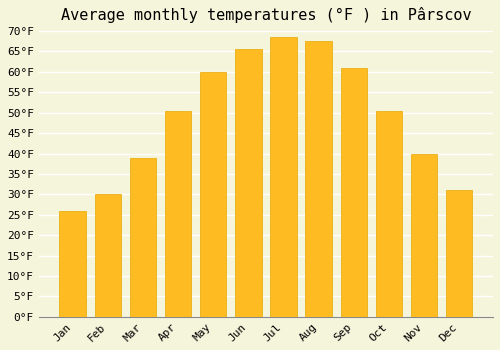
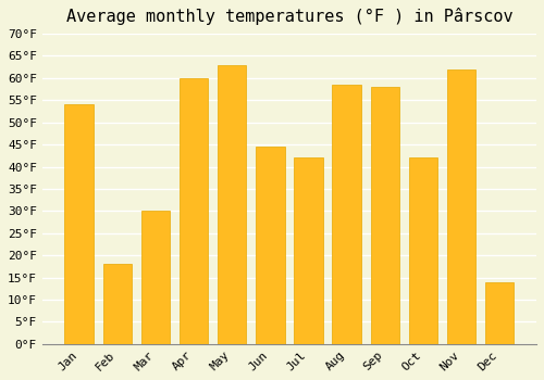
Jan: 26.0°F -> 54.0°F
Feb: 30.0°F -> 18.0°F
Mar: 39.0°F -> 30.0°F
Apr: 50.5°F -> 60.0°F
May: 60.0°F -> 63.0°F
Jun: 65.5°F -> 44.5°F
Jul: 68.5°F -> 42.0°F
Aug: 67.5°F -> 58.5°F
Sep: 61.0°F -> 58.0°F
Oct: 50.5°F -> 42.0°F
Nov: 40.0°F -> 62.0°F
Dec: 31.0°F -> 14.0°F
